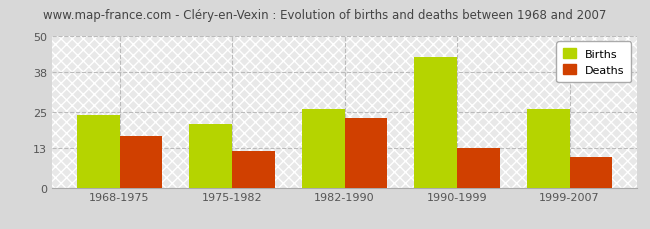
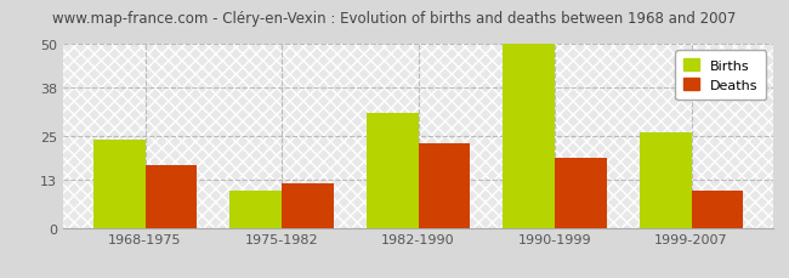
Births/1975-1982: 21 -> 10
Births/1982-1990: 26 -> 31
Births/1990-1999: 43 -> 50
Deaths/1990-1999: 13 -> 19
